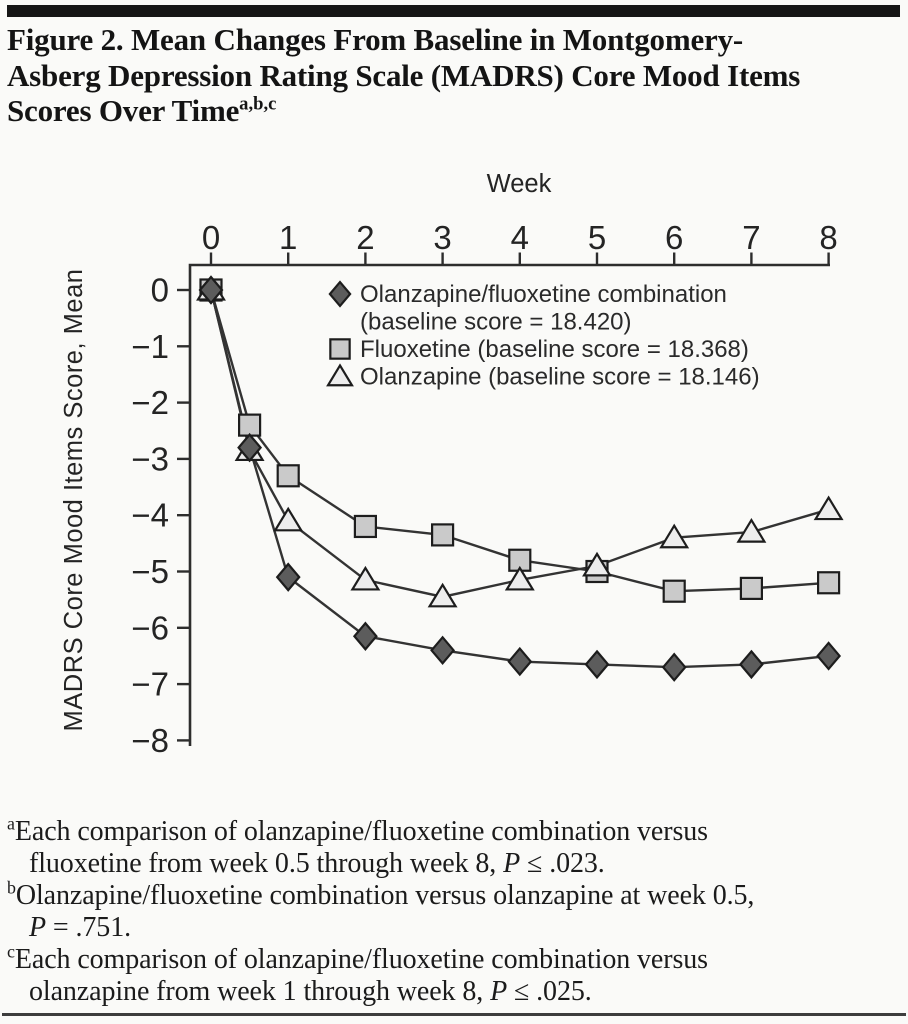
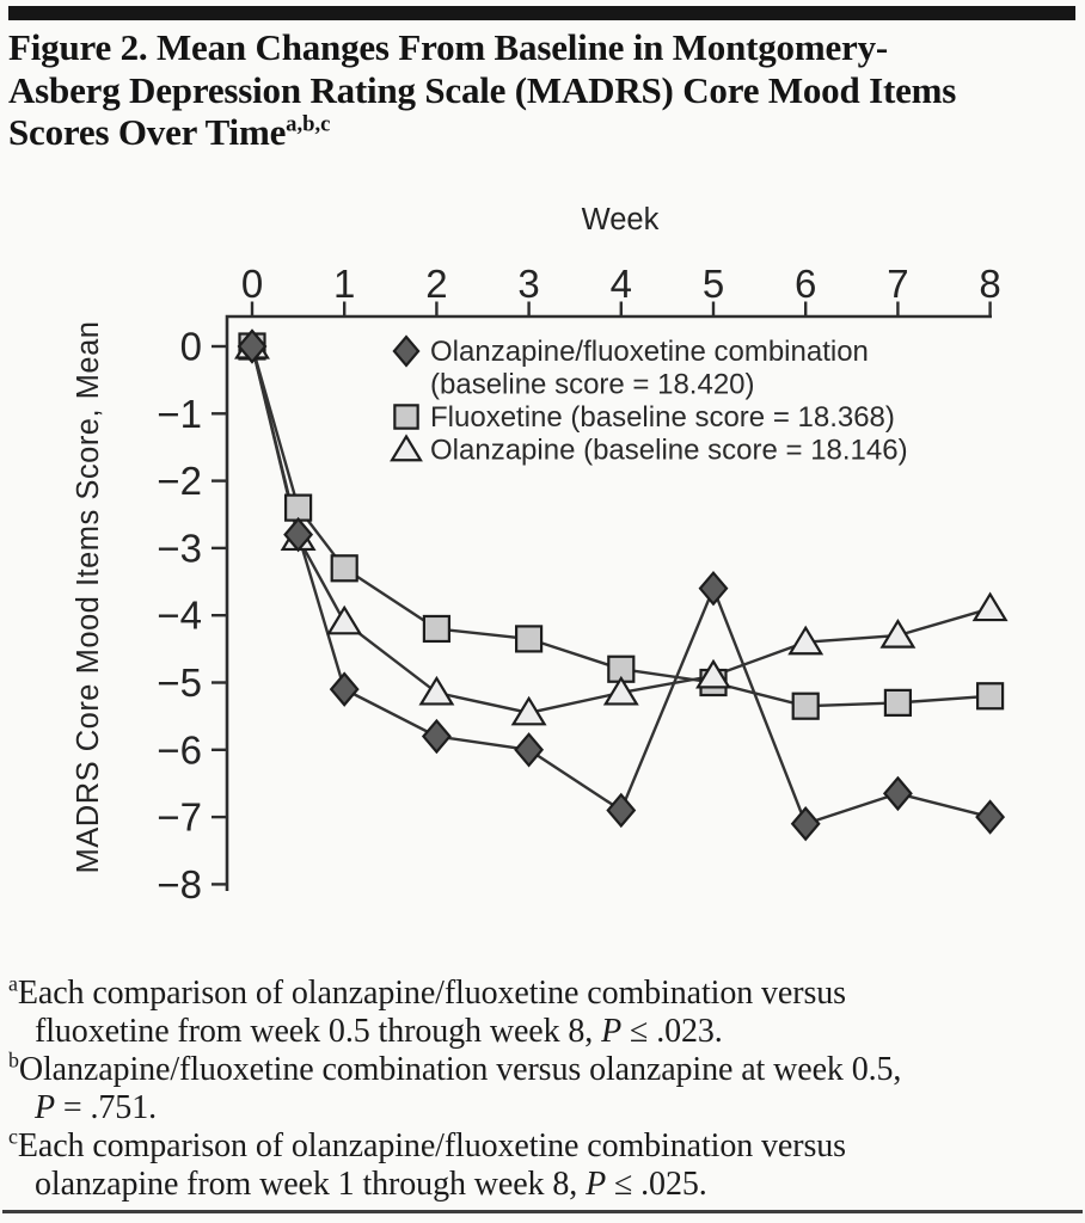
Olanzapine/fluoxetine combination/2: -6.2 -> -5.8
Olanzapine/fluoxetine combination/3: -6.4 -> -6.0
Olanzapine/fluoxetine combination/4: -6.6 -> -6.9
Olanzapine/fluoxetine combination/5: -6.7 -> -3.6
Olanzapine/fluoxetine combination/6: -6.7 -> -7.1
Olanzapine/fluoxetine combination/8: -6.5 -> -7.0
